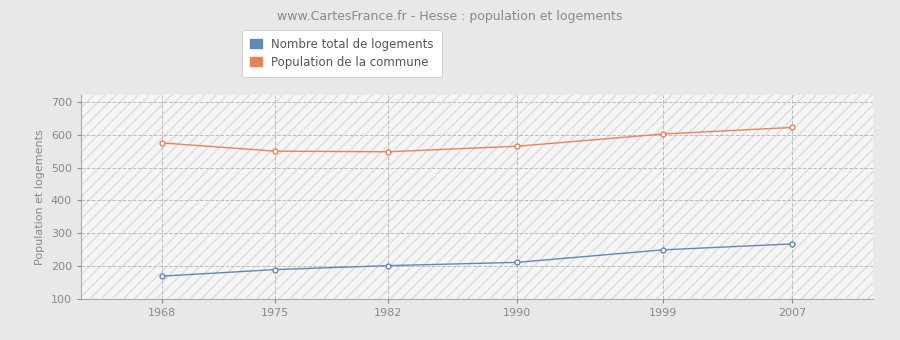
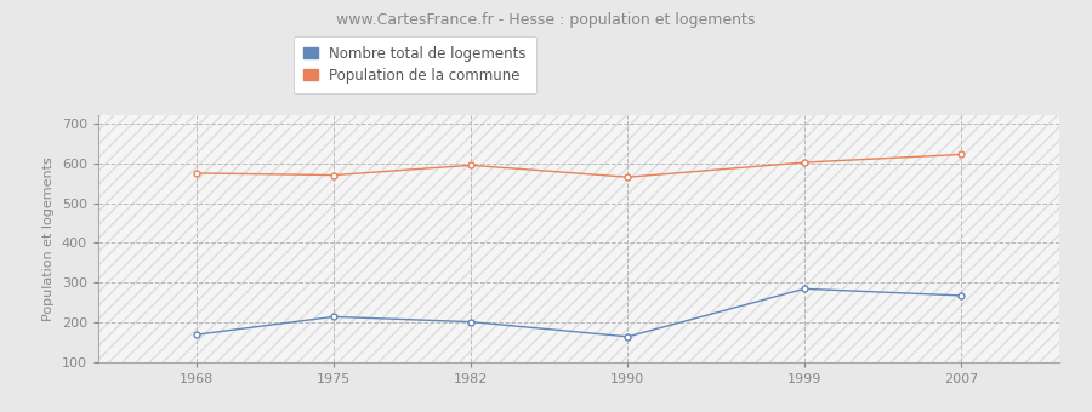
Nombre total de logements/1975: 190 -> 215
Population de la commune/1975: 550 -> 570
Population de la commune/1982: 548 -> 595
Nombre total de logements/1990: 212 -> 165
Nombre total de logements/1999: 250 -> 285
